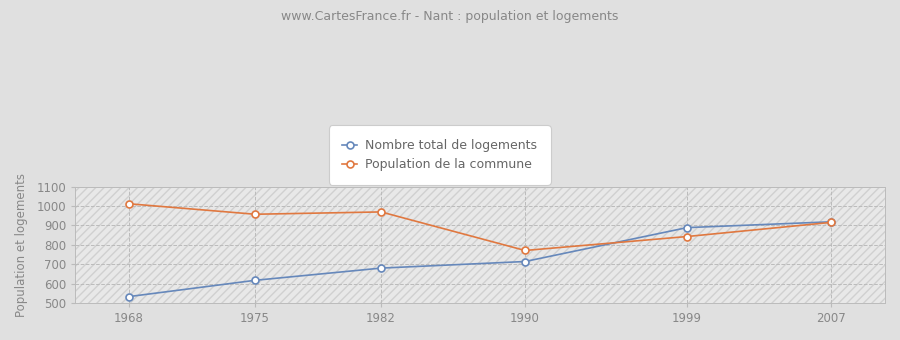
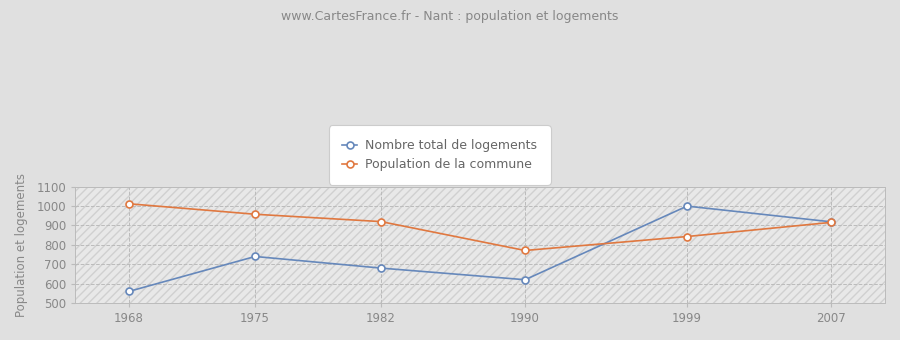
Nombre total de logements/1968: 530 -> 560
Nombre total de logements/1975: 620 -> 740
Population de la commune/1982: 970 -> 920
Nombre total de logements/1990: 710 -> 620
Nombre total de logements/1999: 890 -> 1000
